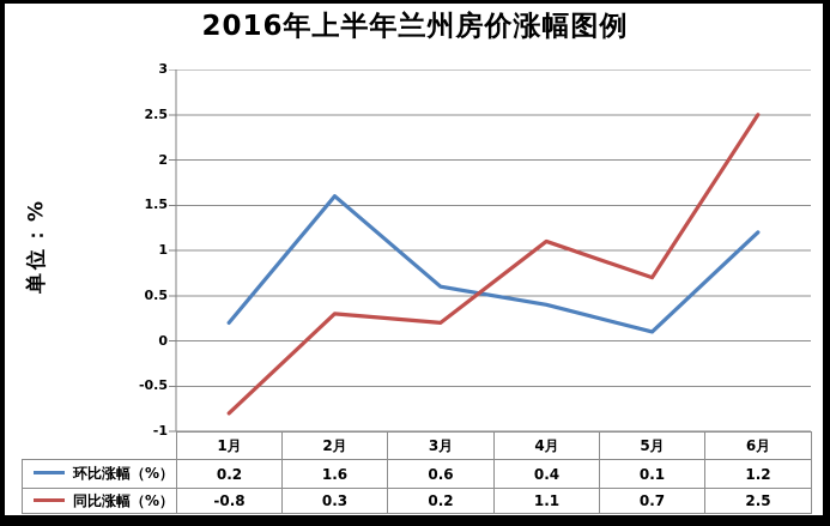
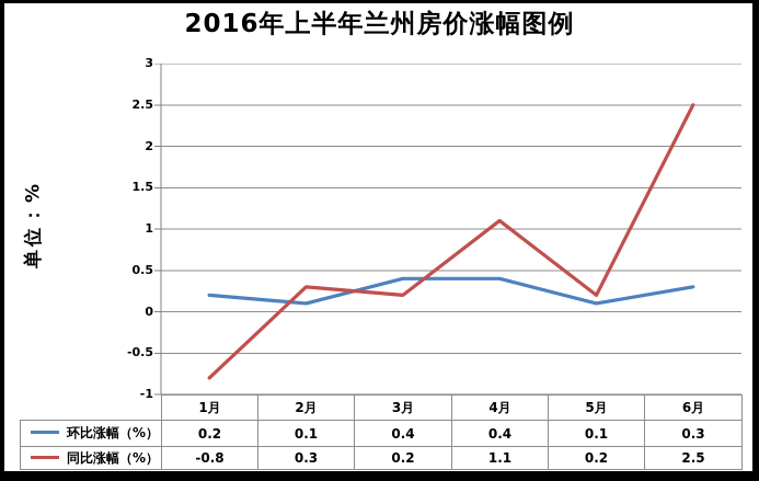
环比涨幅（%）/2月: 1.6 -> 0.1
环比涨幅（%）/3月: 0.6 -> 0.4
同比涨幅（%）/5月: 0.7 -> 0.2
环比涨幅（%）/6月: 1.2 -> 0.3
